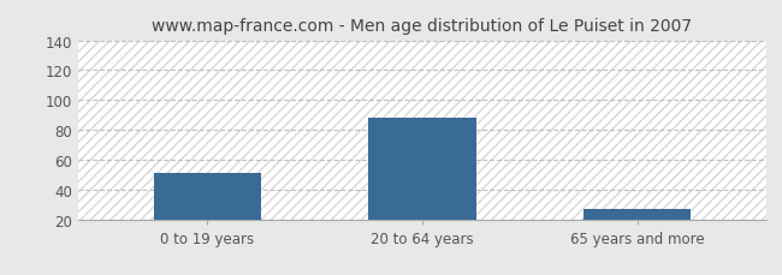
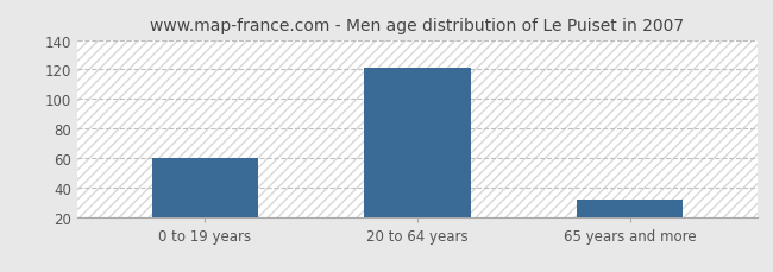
0 to 19 years: 51 -> 60
20 to 64 years: 88 -> 121
65 years and more: 27 -> 32
